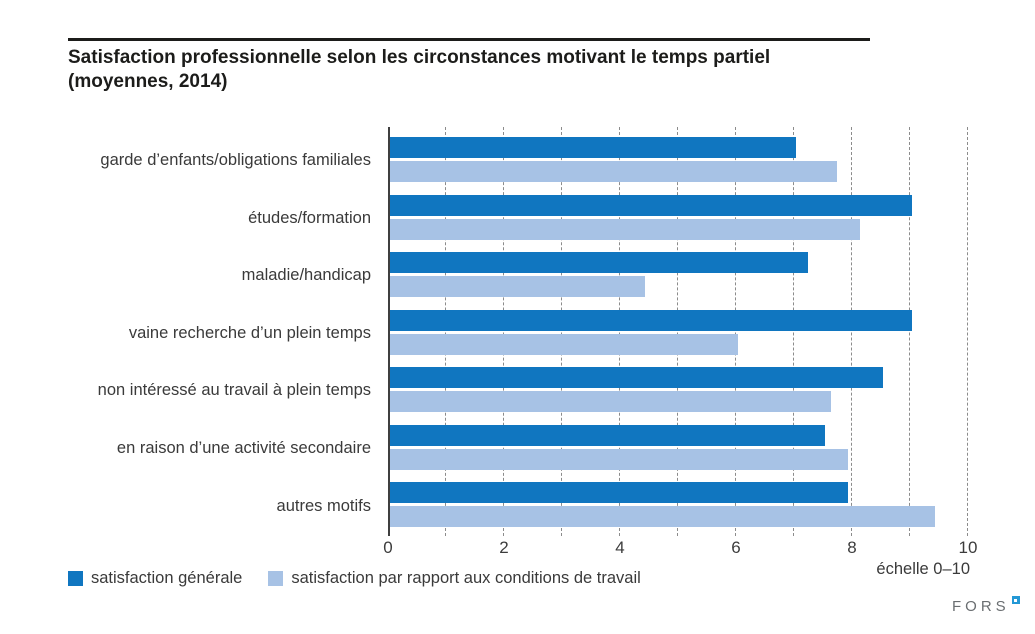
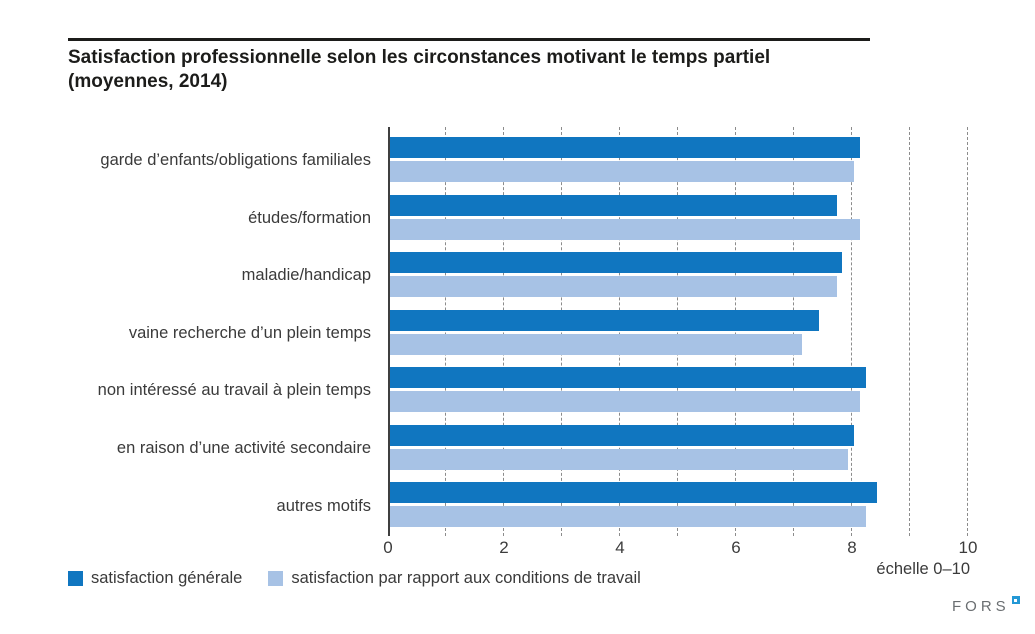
satisfaction générale/garde d’enfants/obligations familiales: 7.0 -> 8.1
satisfaction par rapport aux conditions de travail/garde d’enfants/obligations familiales: 7.7 -> 8.0
satisfaction générale/études/formation: 9.0 -> 7.7
satisfaction générale/maladie/handicap: 7.2 -> 7.8
satisfaction par rapport aux conditions de travail/maladie/handicap: 4.4 -> 7.7
satisfaction générale/vaine recherche d’un plein temps: 9.0 -> 7.4
satisfaction par rapport aux conditions de travail/vaine recherche d’un plein temps: 6.0 -> 7.1
satisfaction générale/non intéressé au travail à plein temps: 8.5 -> 8.2
satisfaction par rapport aux conditions de travail/non intéressé au travail à plein temps: 7.6 -> 8.1
satisfaction générale/en raison d’une activité secondaire: 7.5 -> 8.0
satisfaction générale/autres motifs: 7.9 -> 8.4
satisfaction par rapport aux conditions de travail/autres motifs: 9.4 -> 8.2
